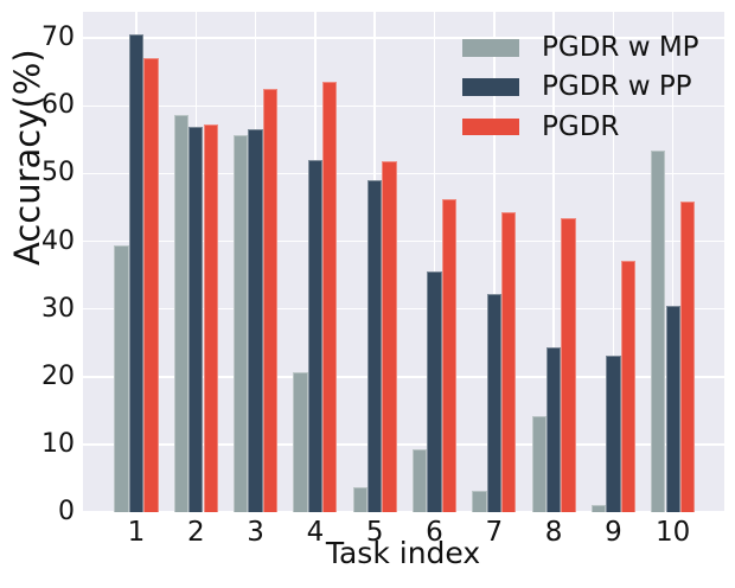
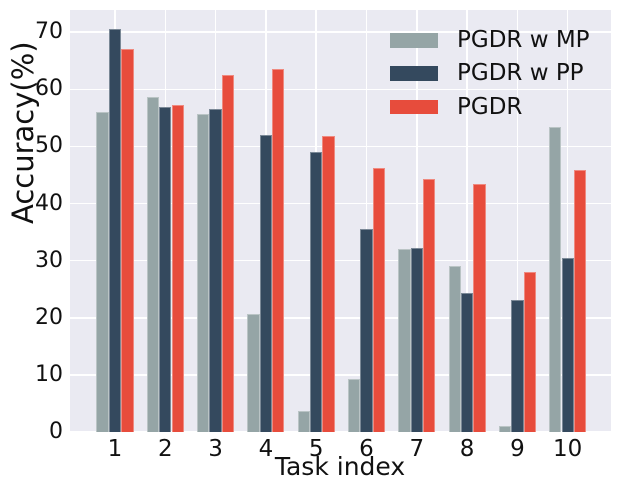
PGDR w MP/1: 39 -> 56
PGDR w MP/7: 3 -> 32
PGDR w MP/8: 14 -> 29
PGDR/9: 37 -> 28
